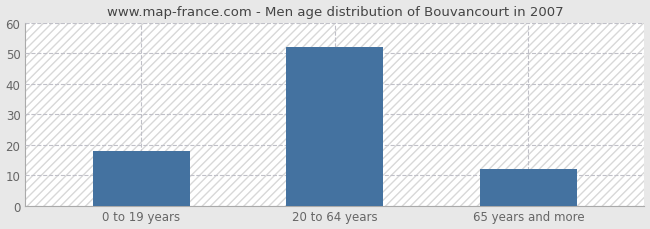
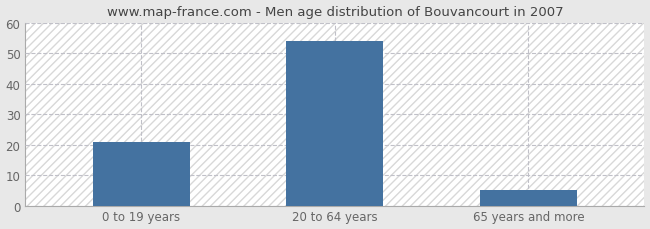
0 to 19 years: 18 -> 21
20 to 64 years: 52 -> 54
65 years and more: 12 -> 5
